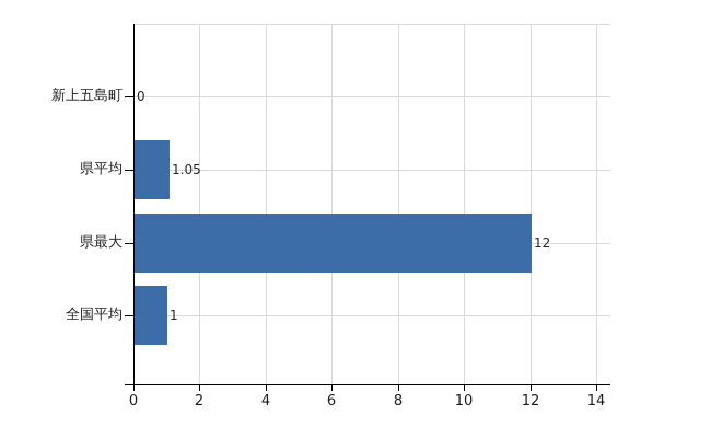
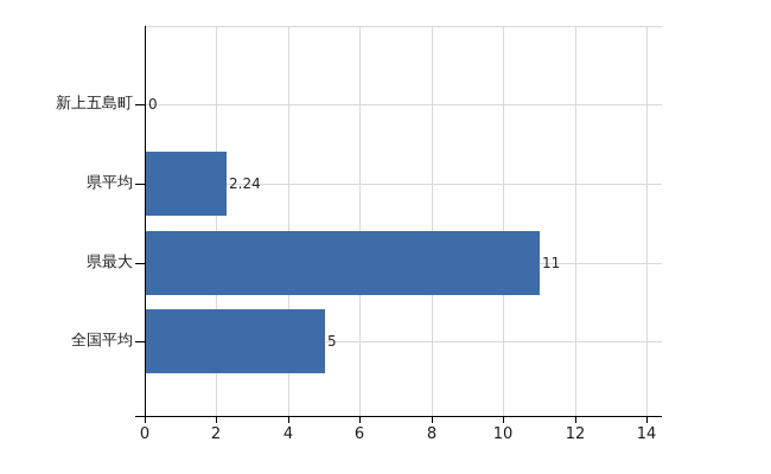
県平均: 1.05 -> 2.24
県最大: 12 -> 11
全国平均: 1 -> 5
